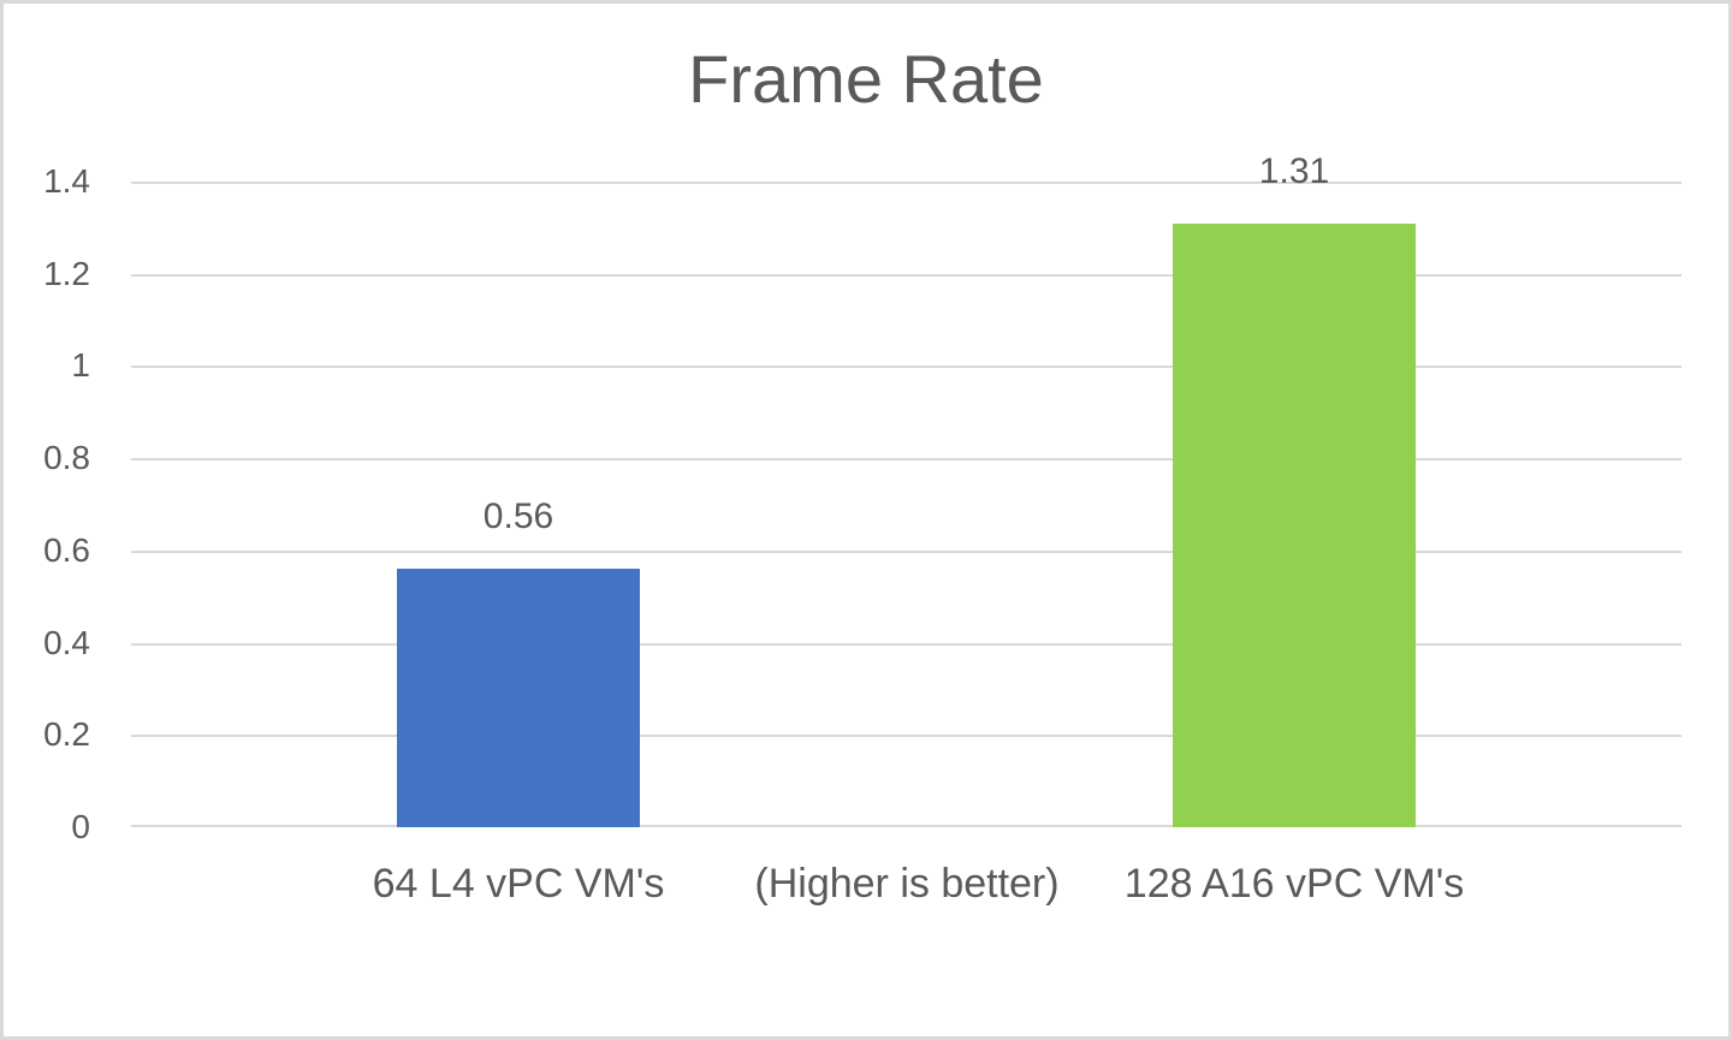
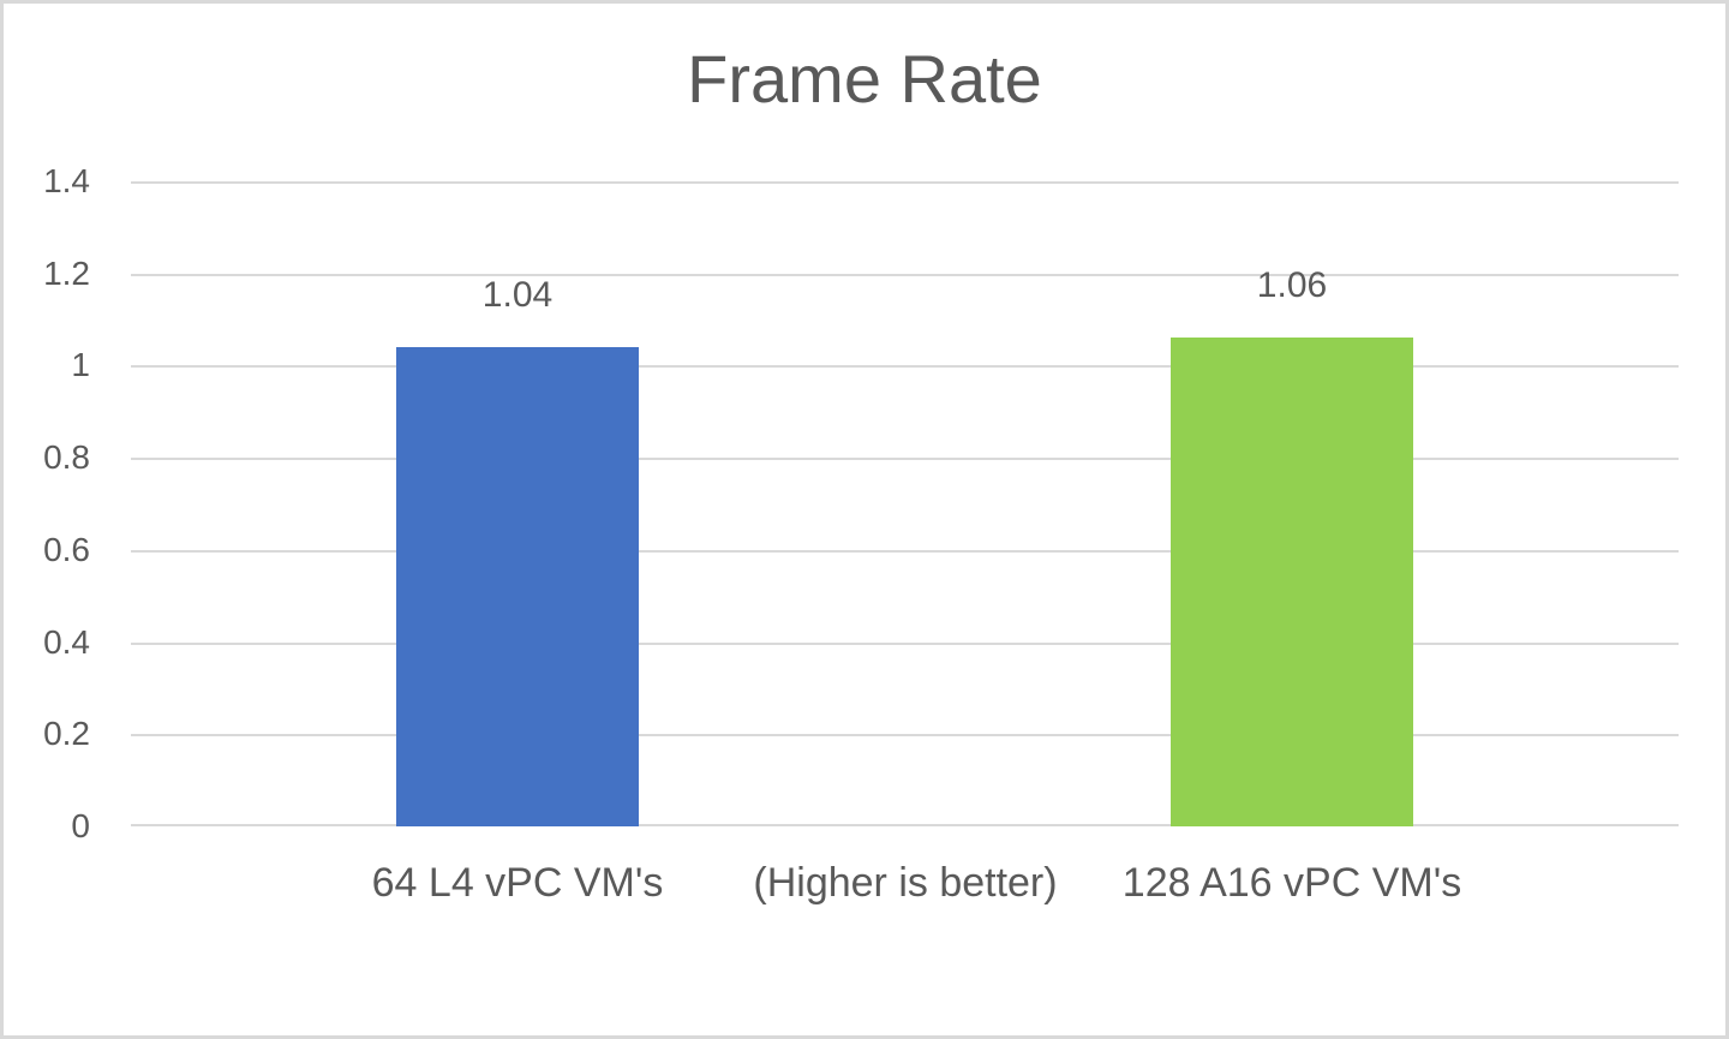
64 L4 vPC VM's: 0.56 -> 1.04
128 A16 vPC VM's: 1.31 -> 1.06
